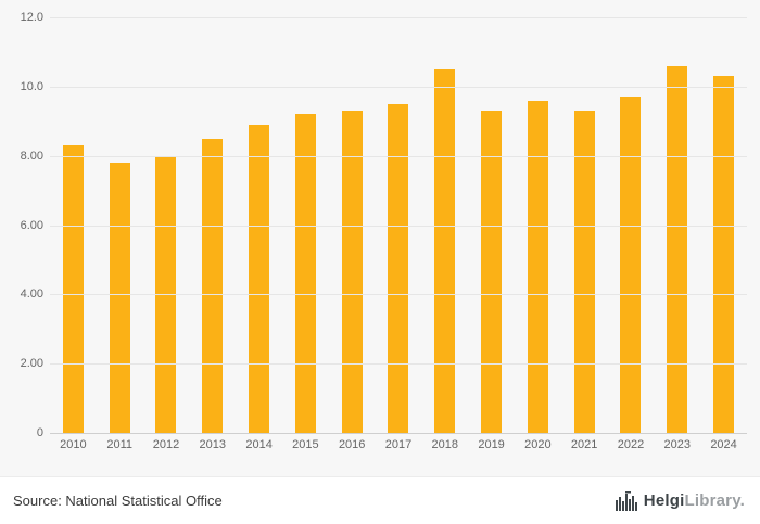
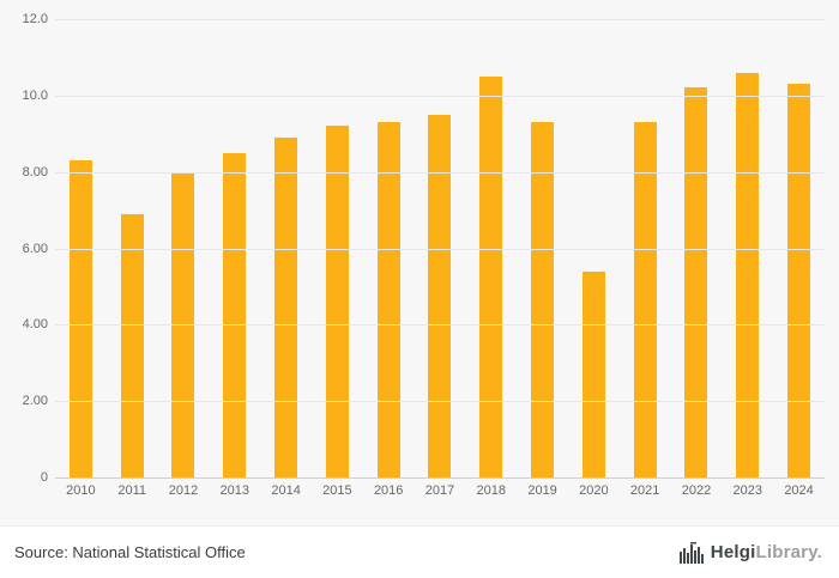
2011: 7.8 -> 6.9
2020: 9.6 -> 5.4
2022: 9.7 -> 10.2
